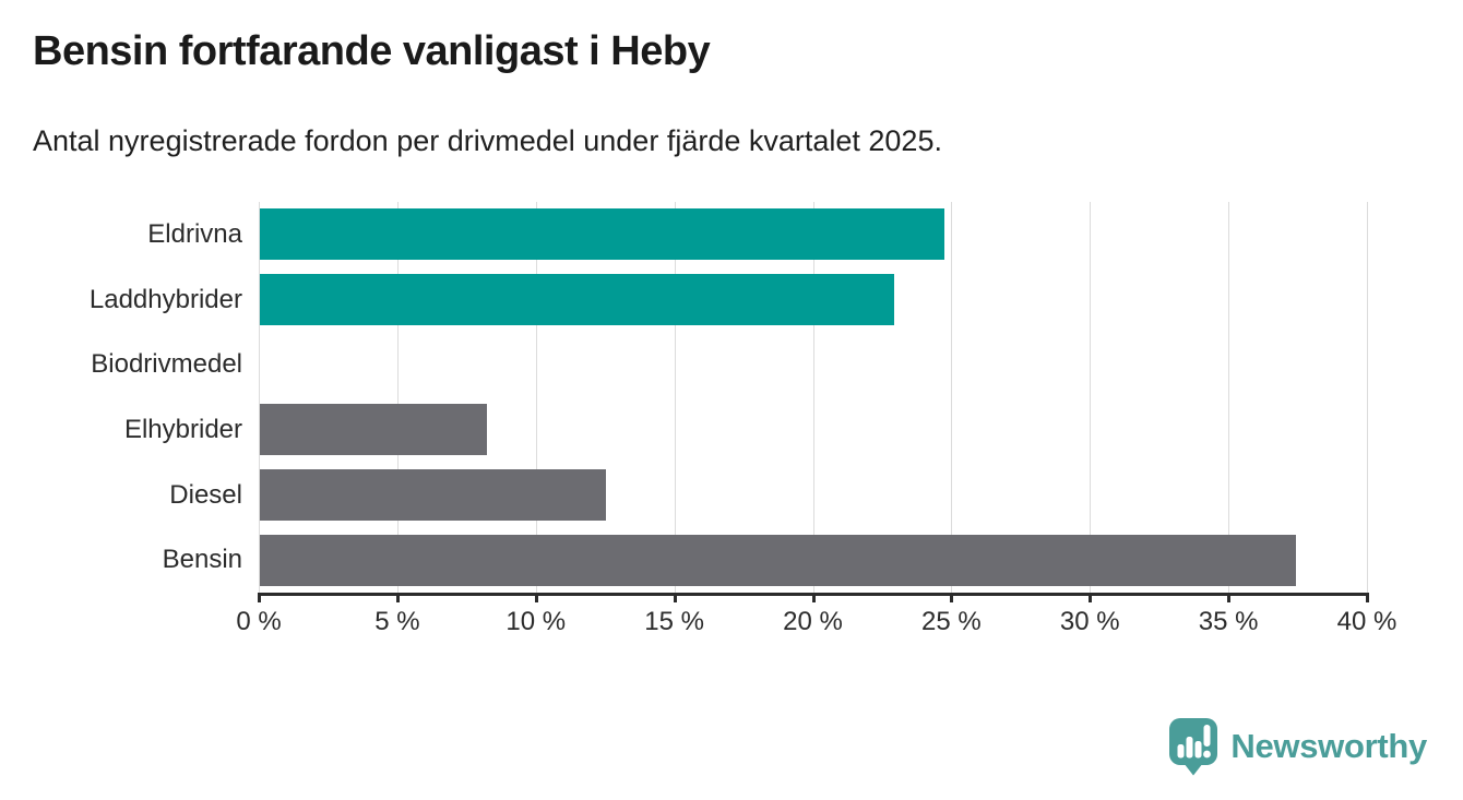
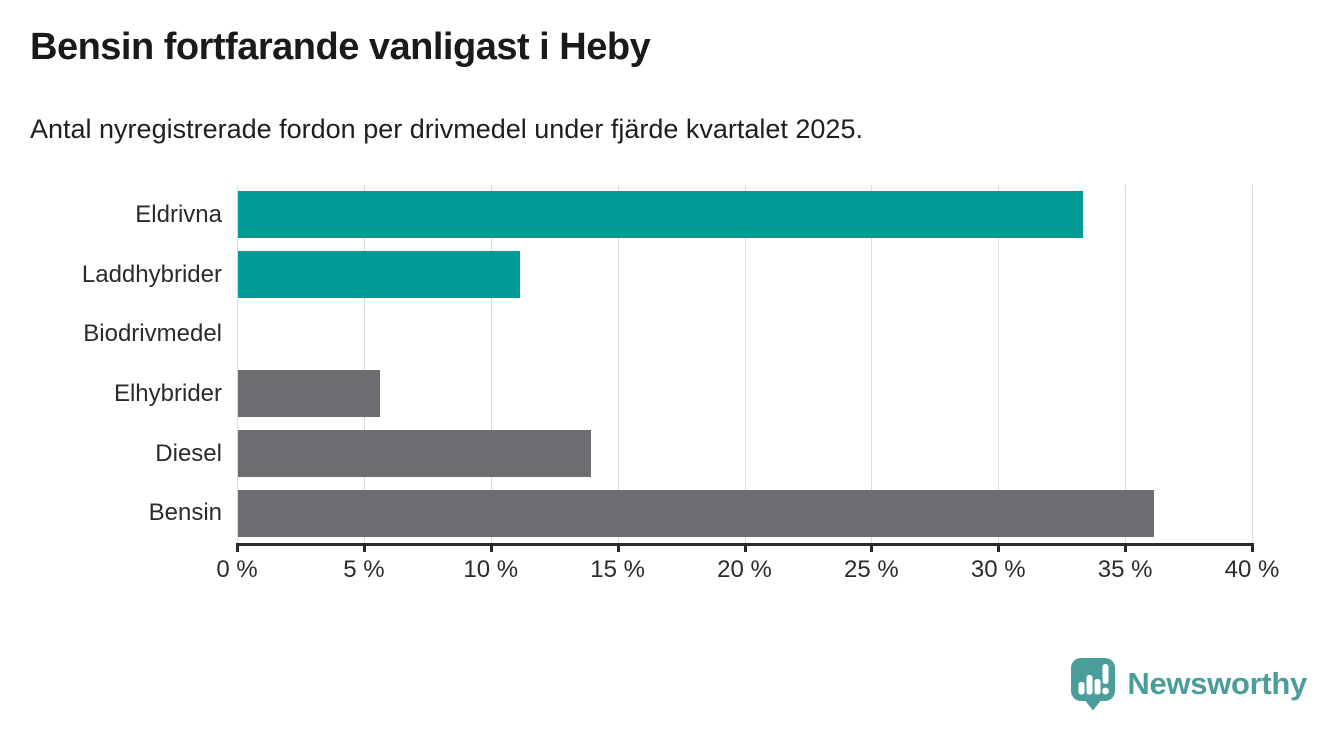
Eldrivna: 24.7% -> 33.3%
Laddhybrider: 22.9% -> 11.1%
Elhybrider: 8.2% -> 5.6%
Diesel: 12.5% -> 13.9%
Bensin: 37.4% -> 36.1%
